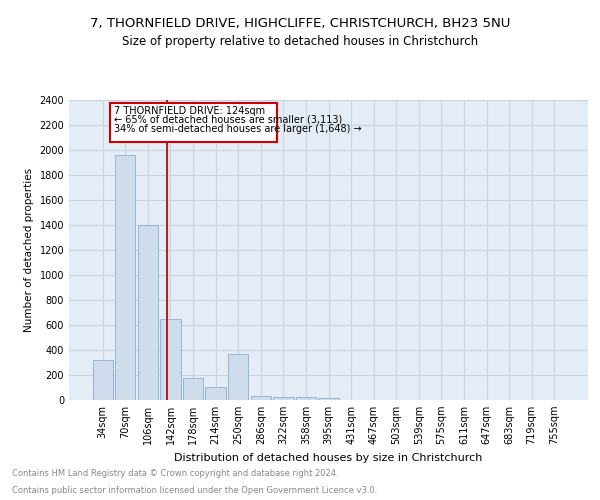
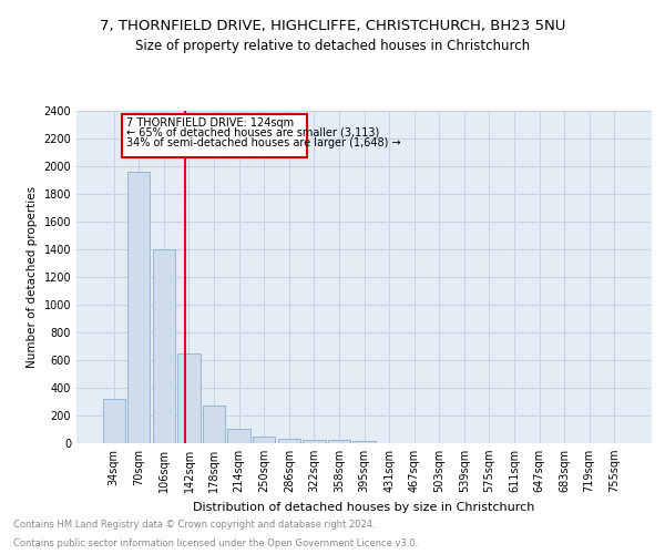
178sqm: 180 -> 280
250sqm: 370 -> 50
